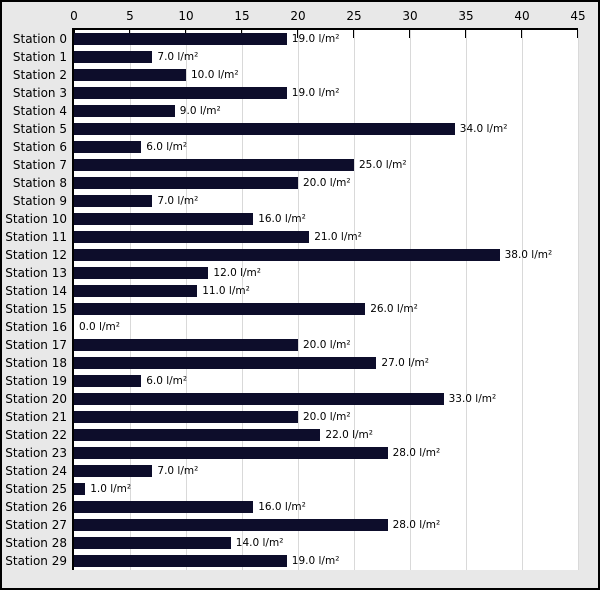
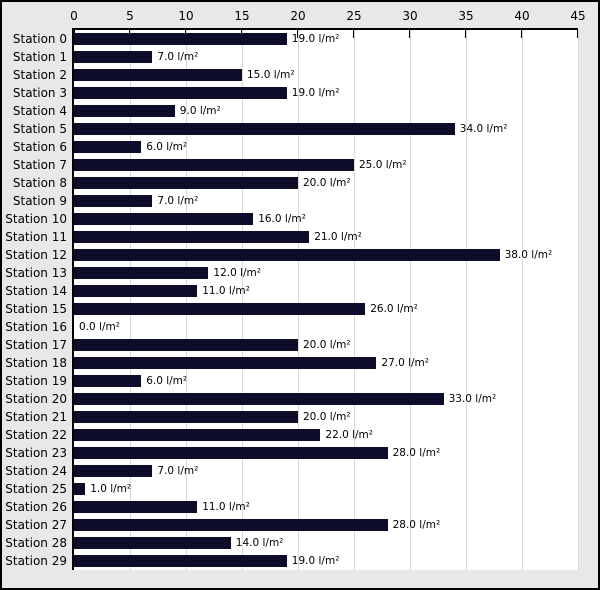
Station 2: 10.0 -> 15.0
Station 26: 16.0 -> 11.0
